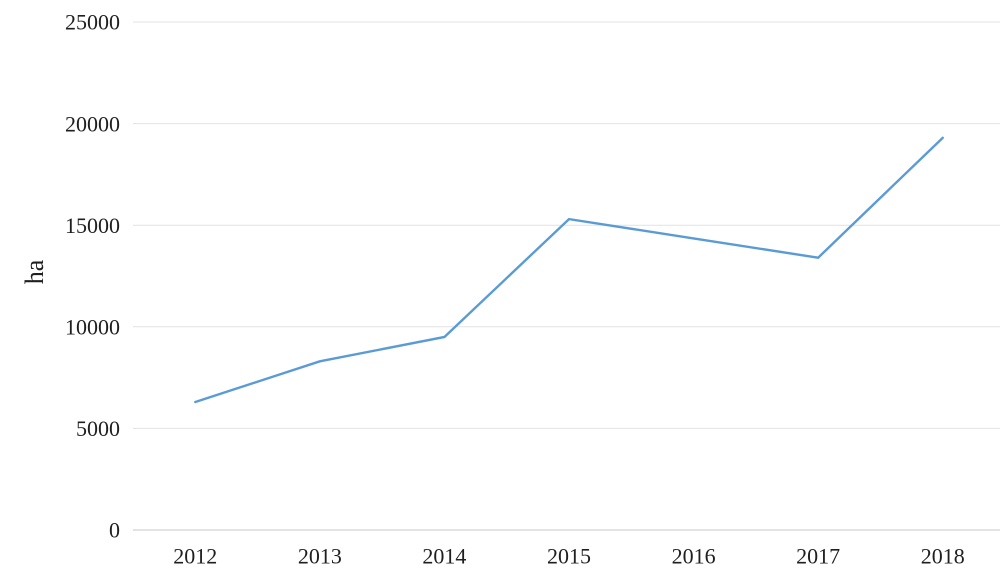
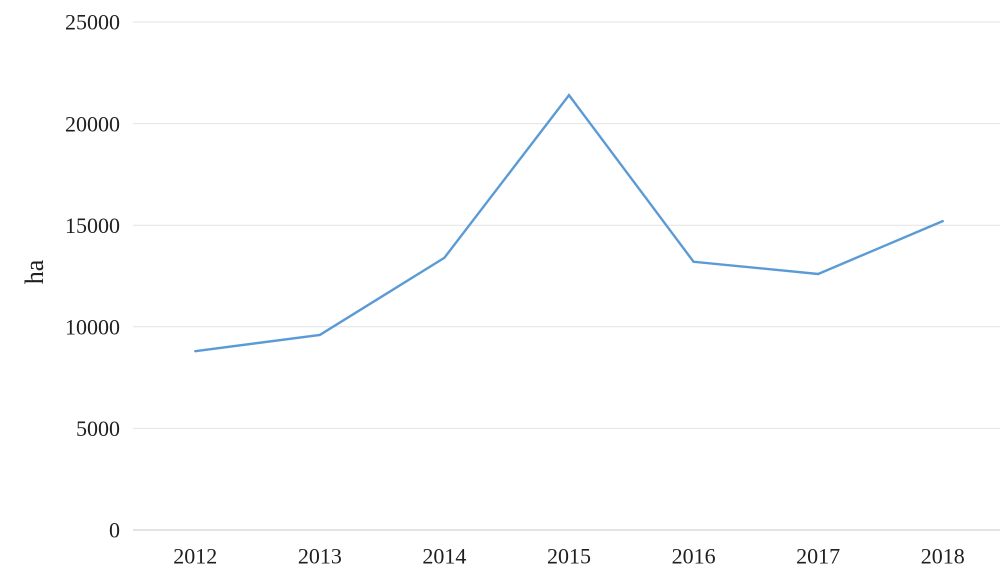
2012: 6300 -> 8800
2013: 8300 -> 9600
2014: 9500 -> 13400
2015: 15300 -> 21400
2016: 14400 -> 13200
2017: 13400 -> 12600
2018: 19300 -> 15200
